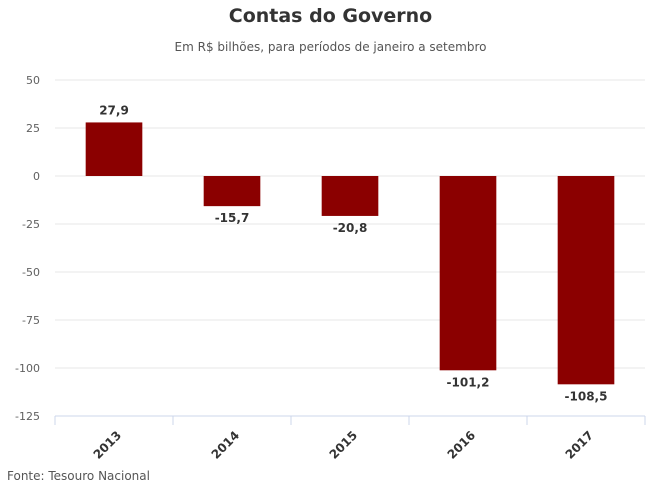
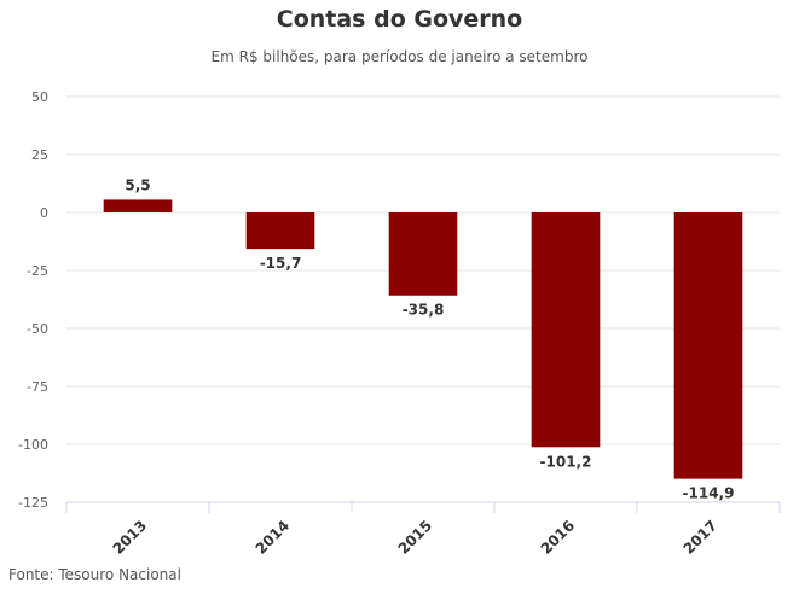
2013: 27,9 -> 5,5
2015: -20,8 -> -35,8
2017: -108,5 -> -114,9
